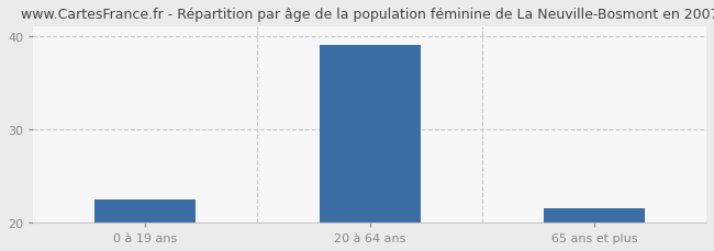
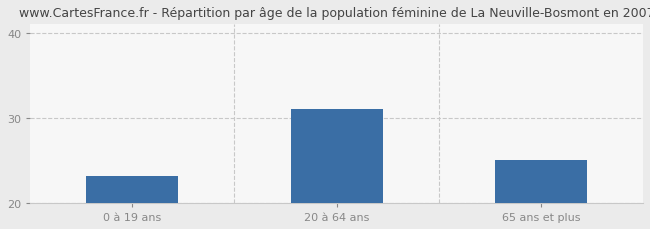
0 à 19 ans: 22.5 -> 23.2
20 à 64 ans: 39.0 -> 31.0
65 ans et plus: 21.5 -> 25.0
